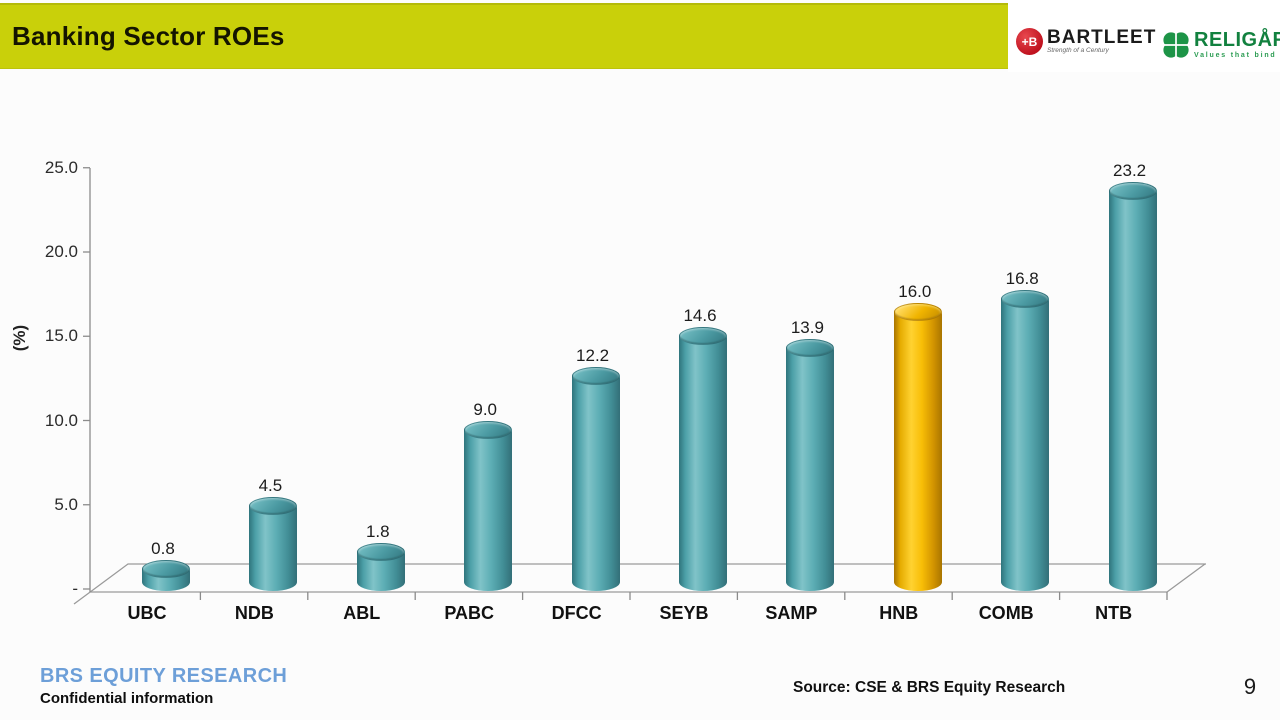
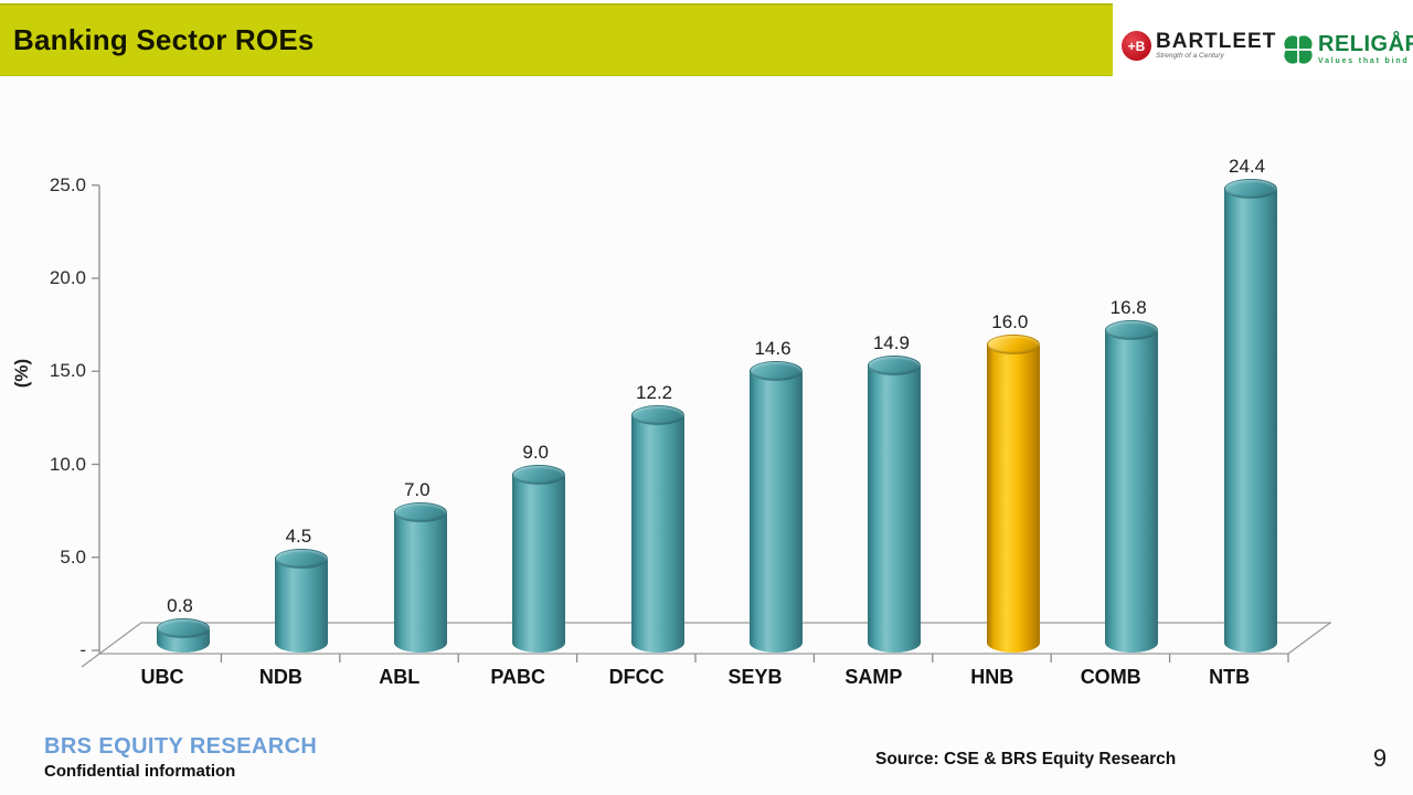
ABL: 1.8 -> 7.0
SAMP: 13.9 -> 14.9
NTB: 23.2 -> 24.4
